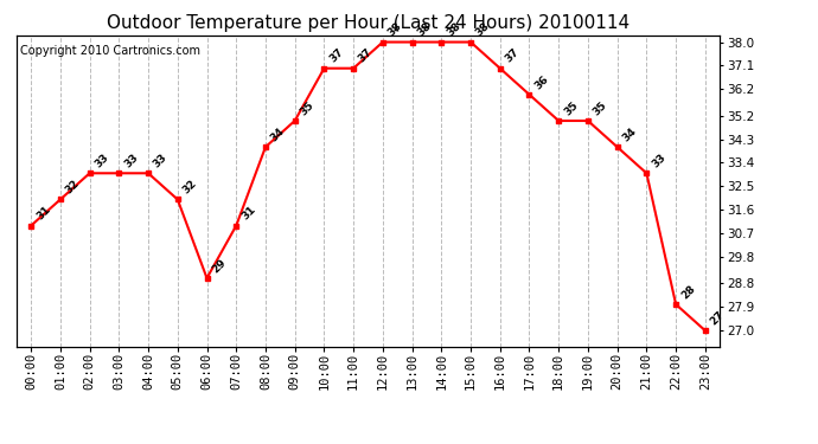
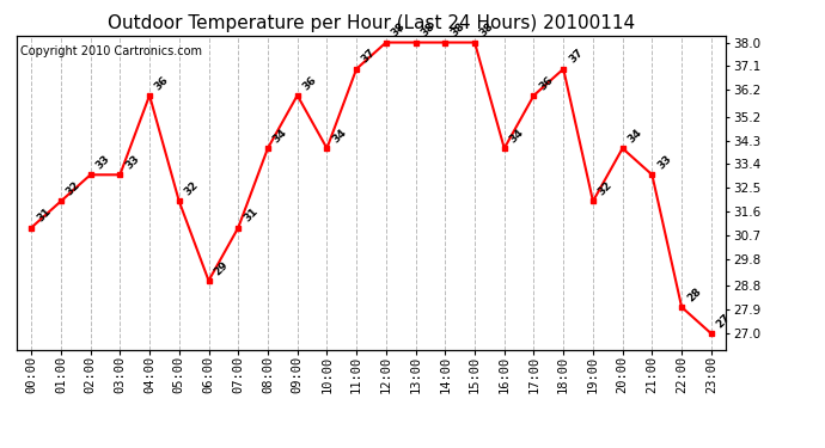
04:00: 33 -> 36
09:00: 35 -> 36
10:00: 37 -> 34
16:00: 37 -> 34
18:00: 35 -> 37
19:00: 35 -> 32
